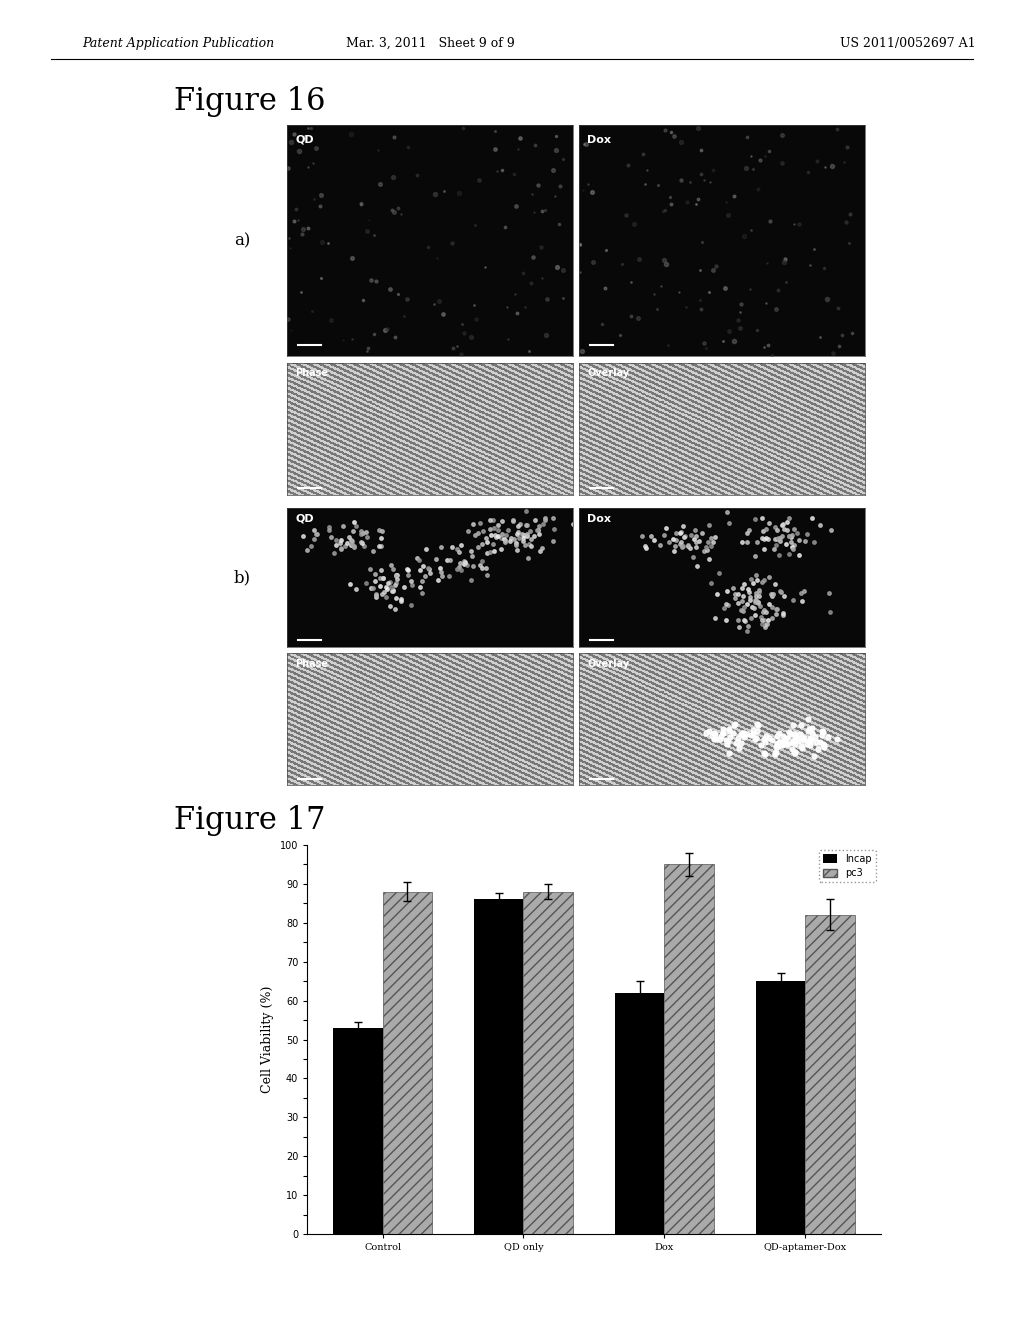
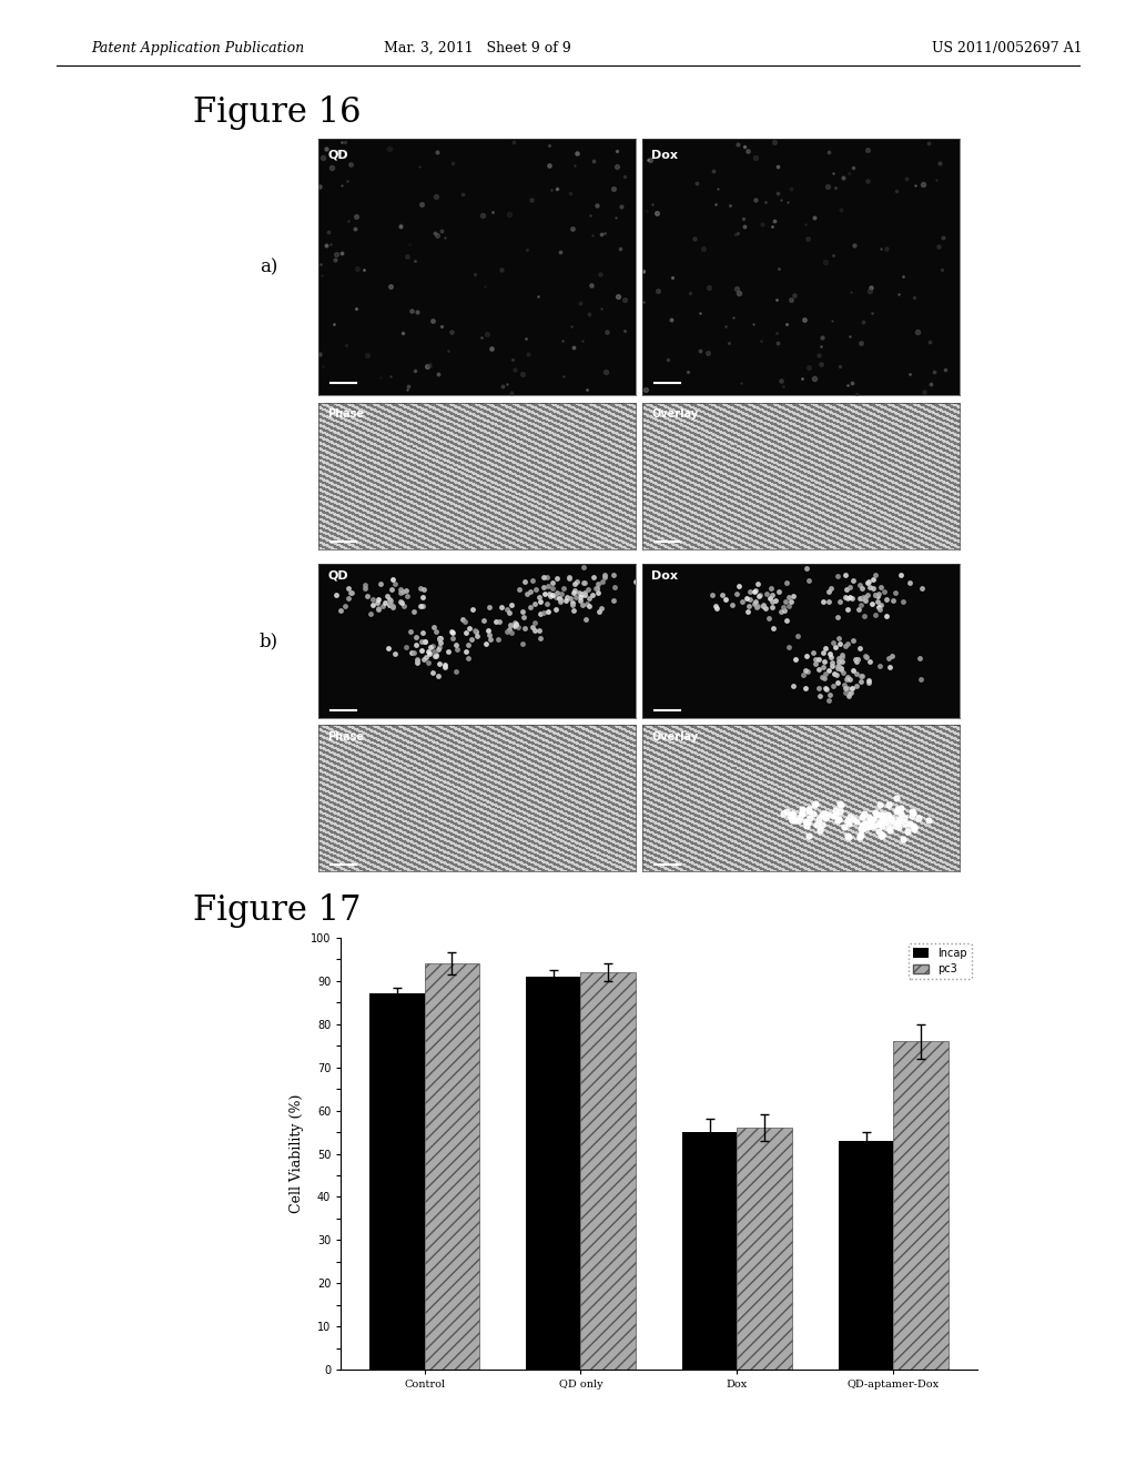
lncap/Control: 53 -> 87
pc3/Control: 88 -> 94
lncap/QD only: 86 -> 91
pc3/QD only: 88 -> 92
lncap/Dox: 62 -> 55
pc3/Dox: 95 -> 56
lncap/QD-aptamer-Dox: 65 -> 53
pc3/QD-aptamer-Dox: 82 -> 76
